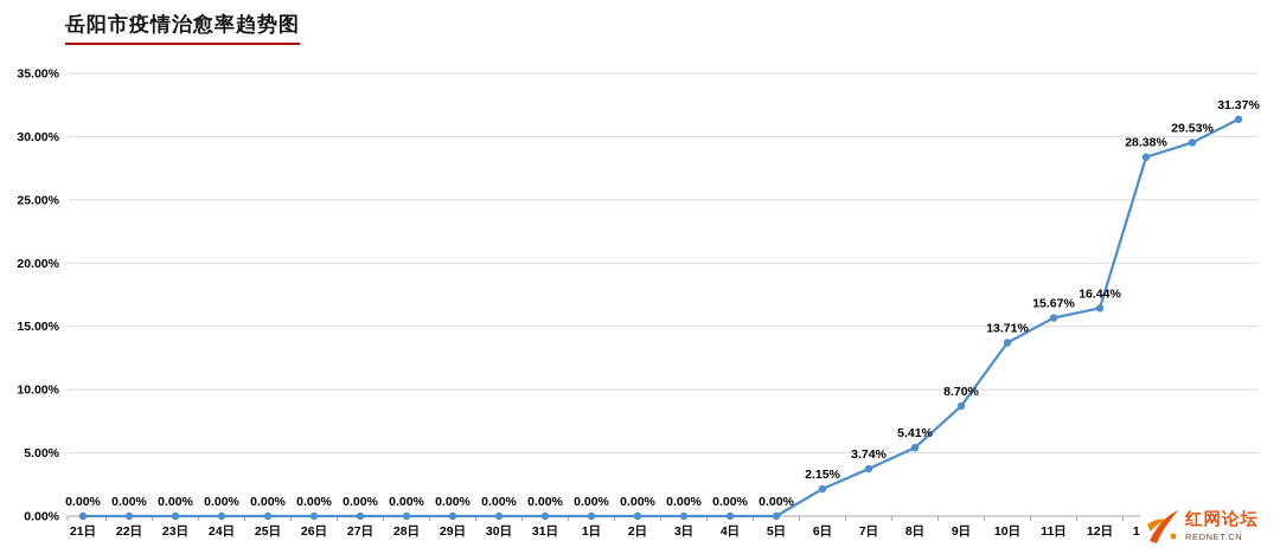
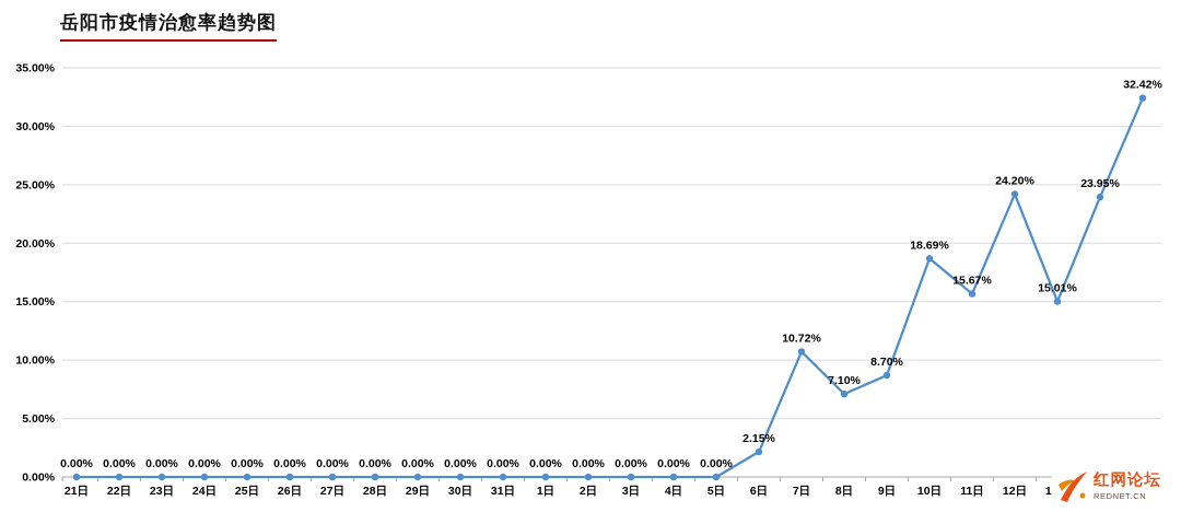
7日: 3.74% -> 10.72%
8日: 5.41% -> 7.10%
10日: 13.71% -> 18.69%
12日: 16.44% -> 24.20%
13日: 28.38% -> 15.01%
14日: 29.53% -> 23.95%
15日: 31.37% -> 32.42%
